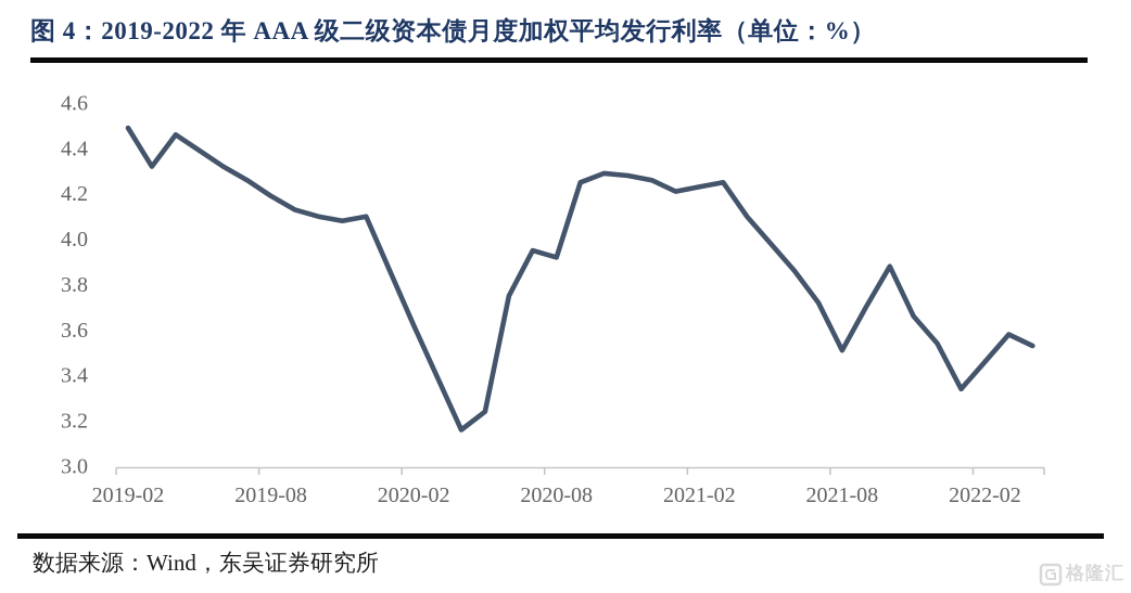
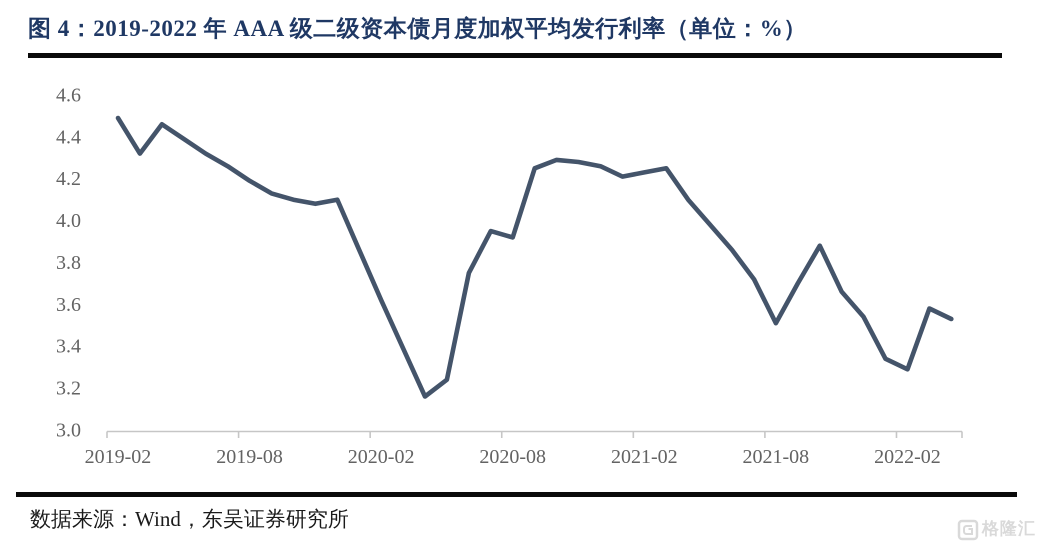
2022-02: 3.46 -> 3.29
